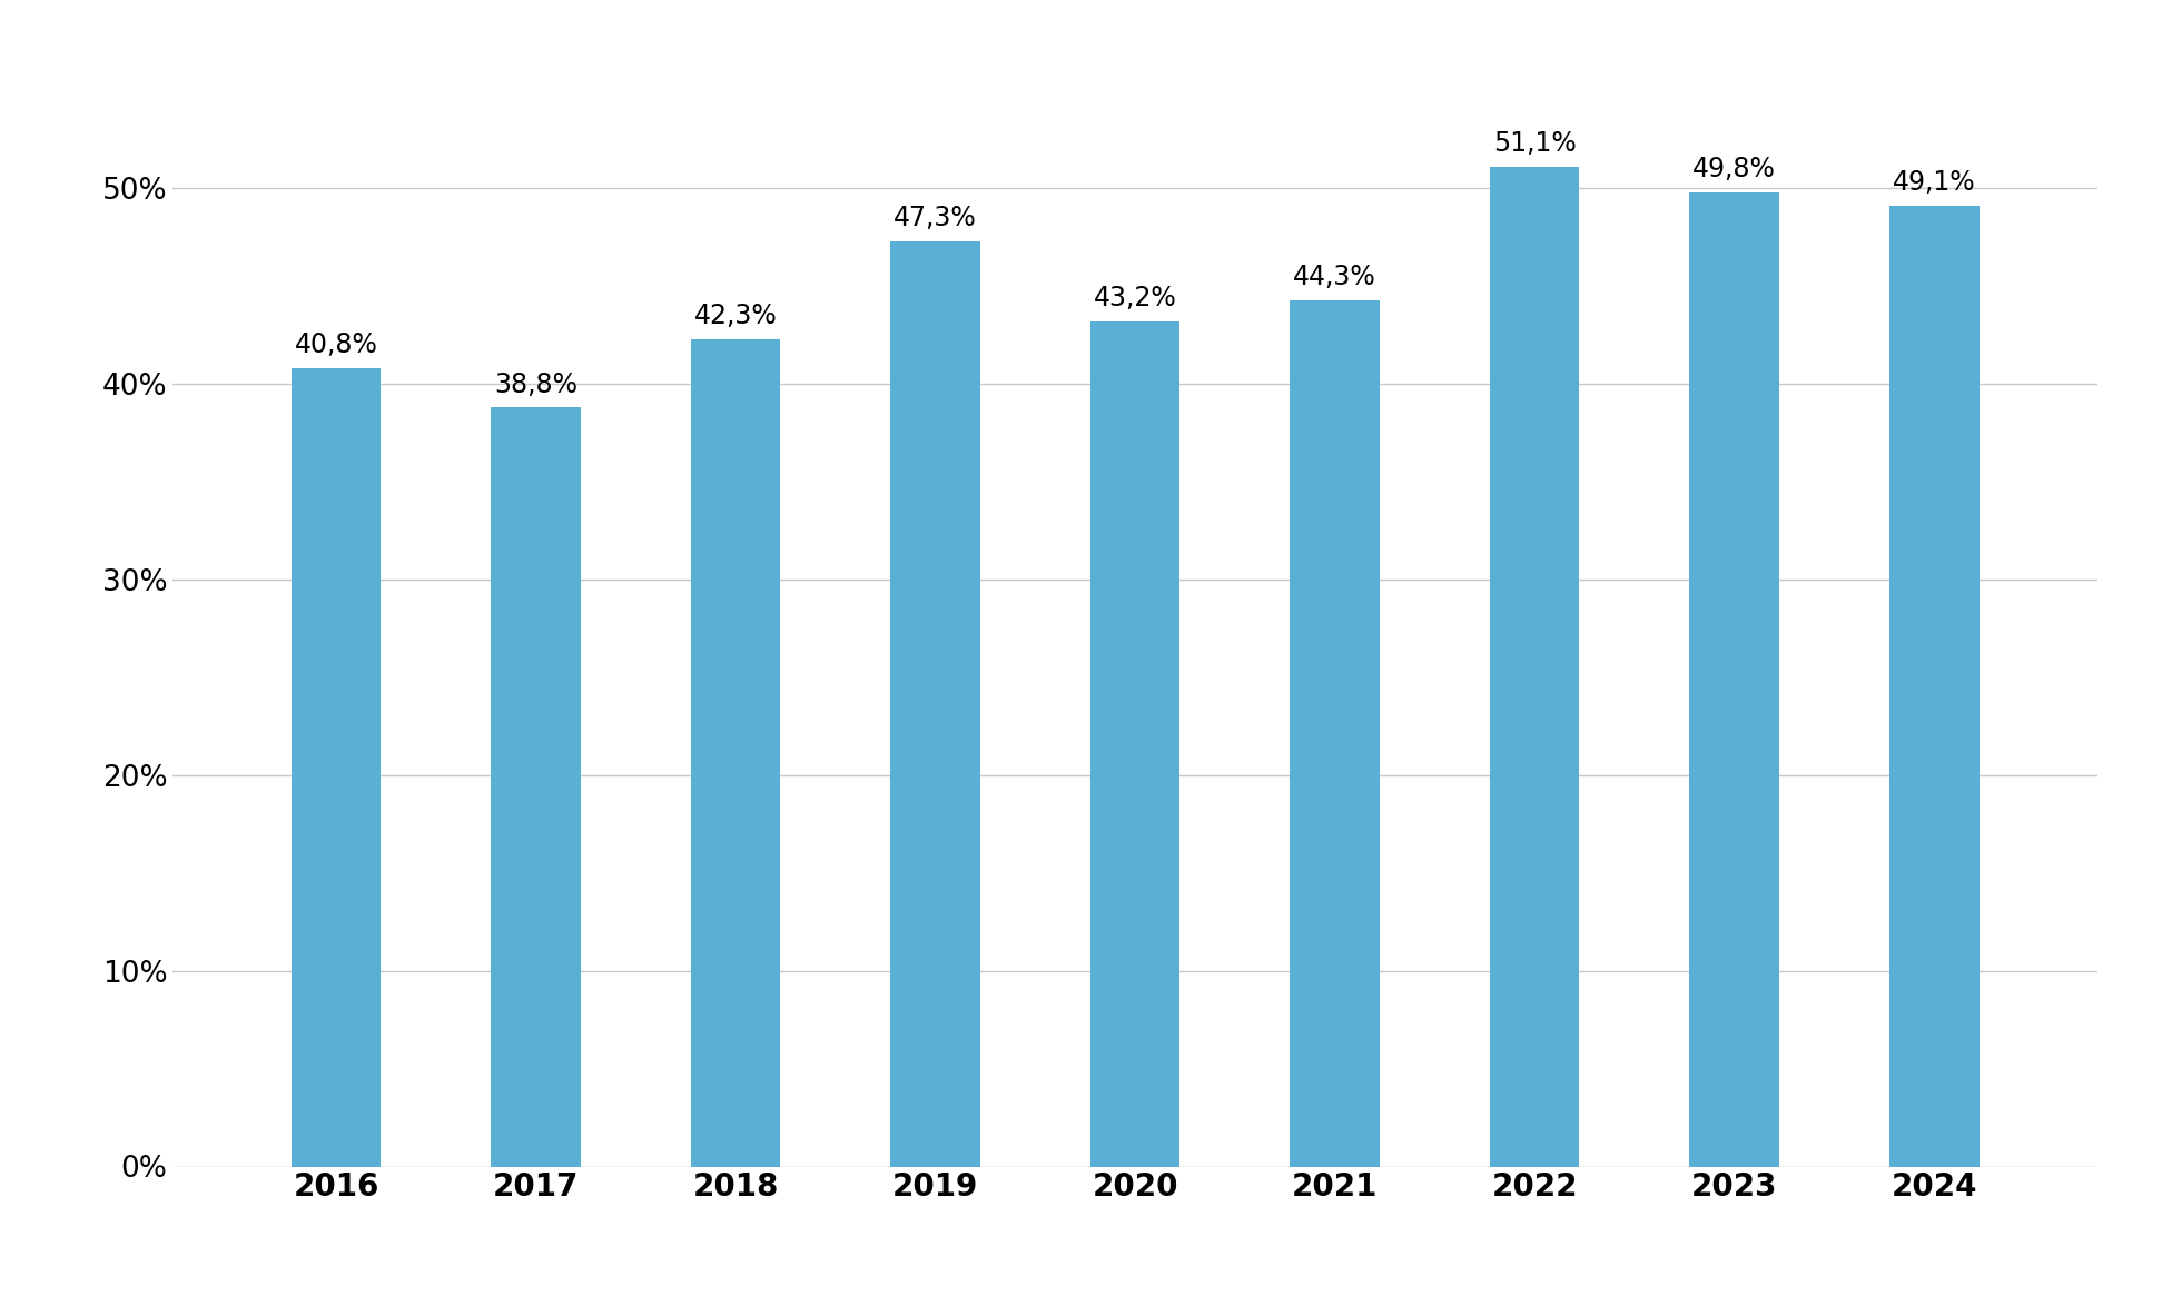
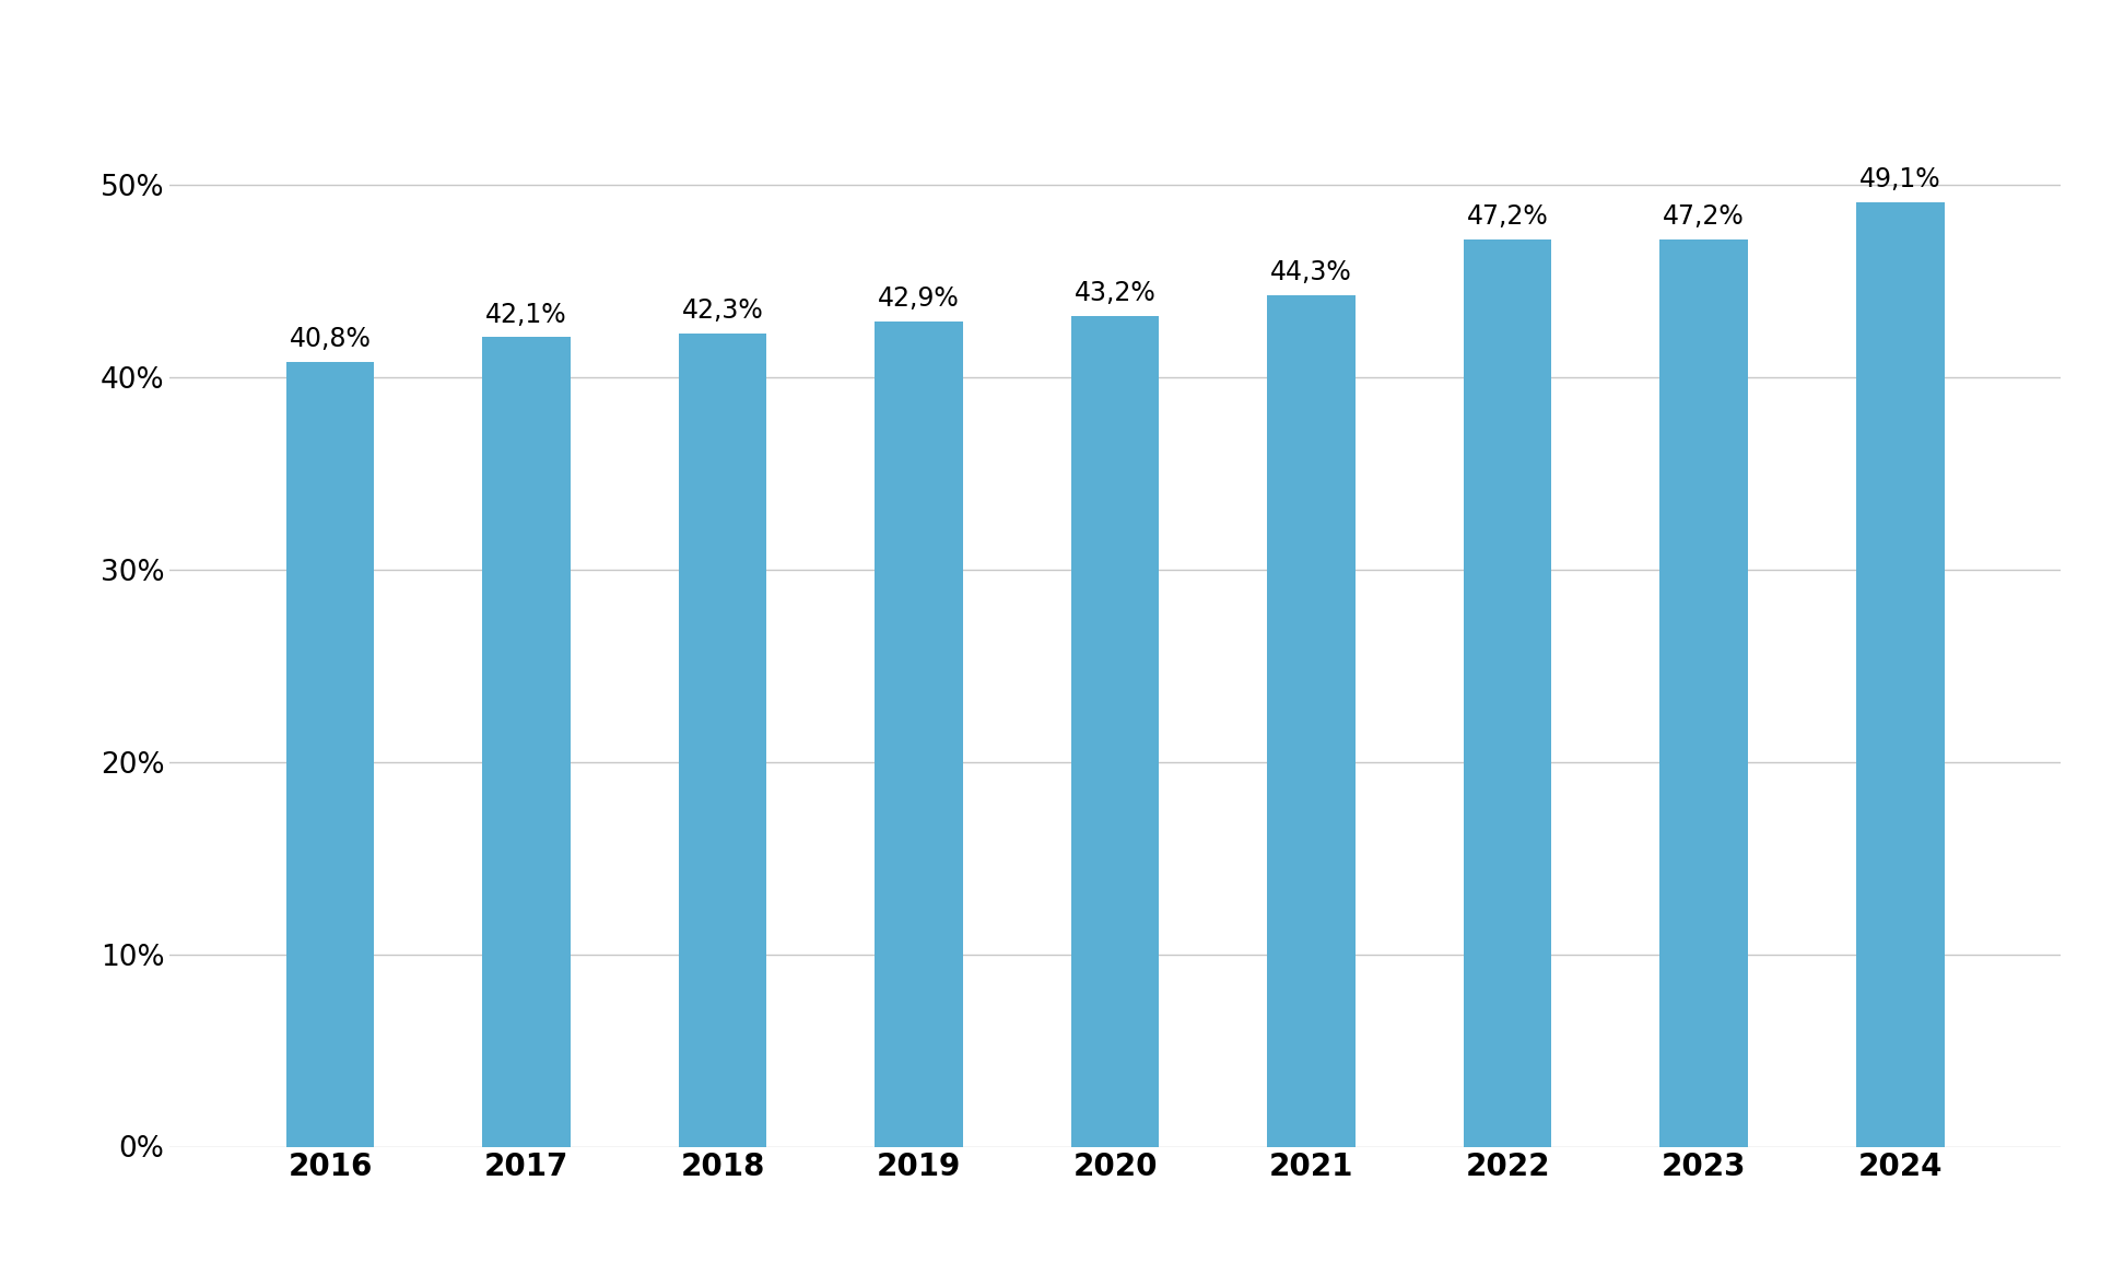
2017: 38,8% -> 42,1%
2019: 47,3% -> 42,9%
2022: 51,1% -> 47,2%
2023: 49,8% -> 47,2%
